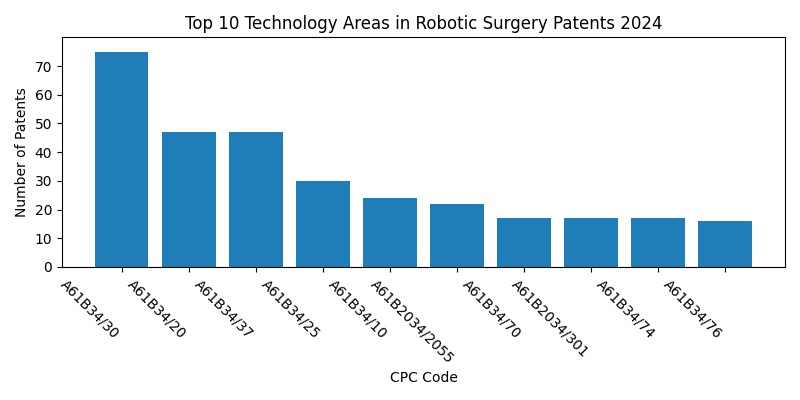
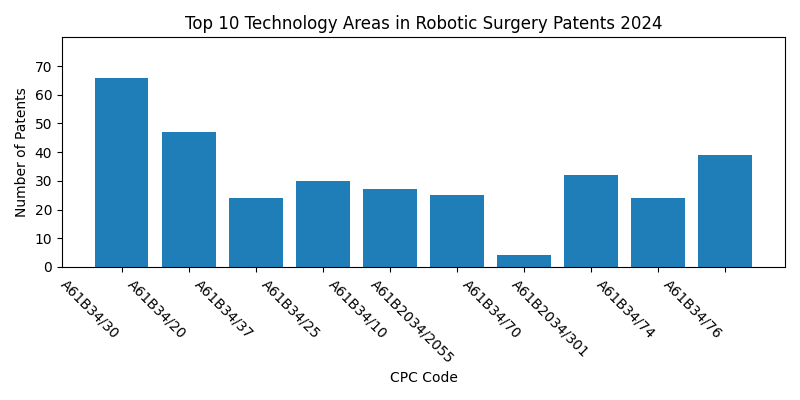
A61B34/30: 75 -> 66
A61B34/37: 47 -> 24
A61B34/10: 24 -> 27
A61B2034/2055: 22 -> 25
A61B34/70: 17 -> 4
A61B2034/301: 17 -> 32
A61B34/74: 17 -> 24
A61B34/76: 16 -> 39
